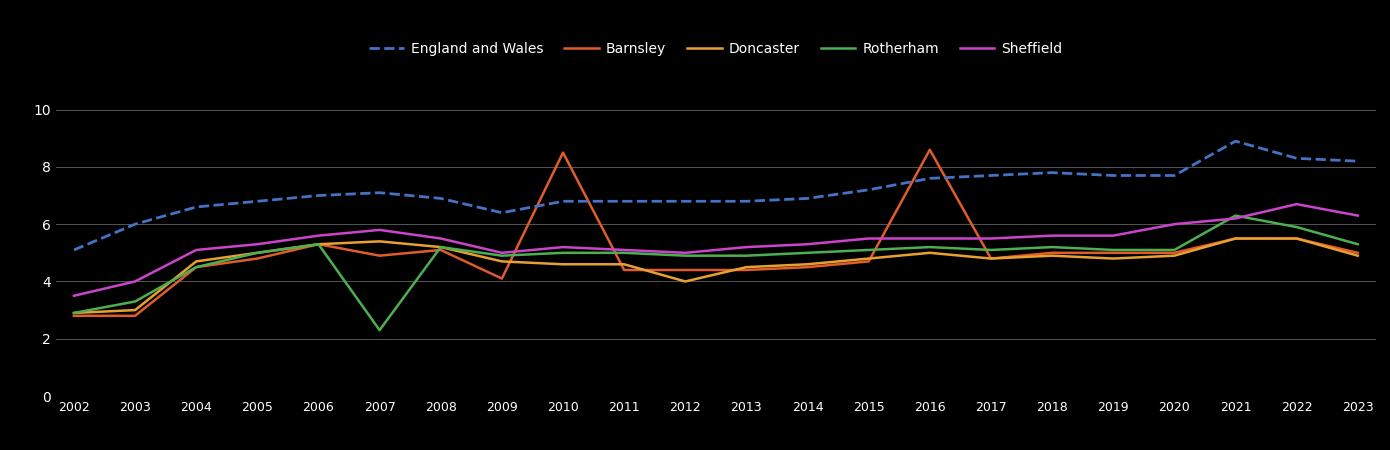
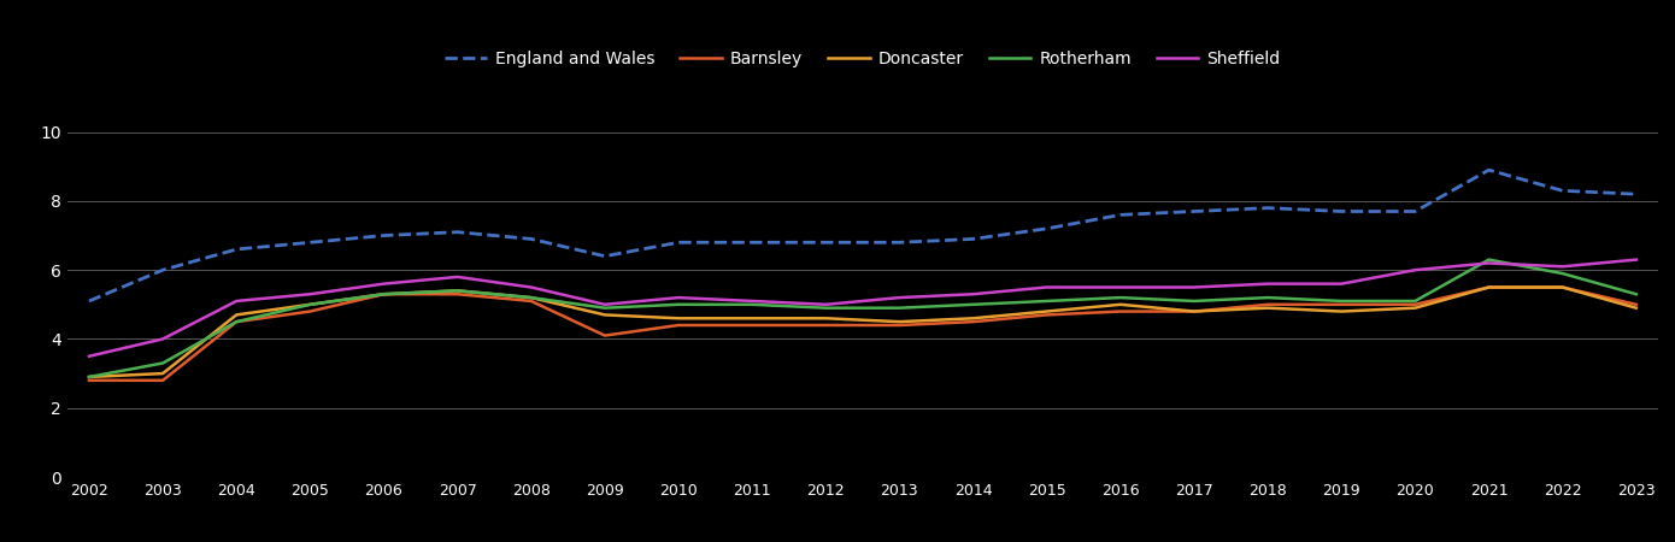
Barnsley/2007: 4.9 -> 5.3
Rotherham/2007: 2.3 -> 5.4
Barnsley/2010: 8.5 -> 4.4
Doncaster/2012: 4.0 -> 4.6
Barnsley/2016: 8.6 -> 4.8
Sheffield/2022: 6.7 -> 6.1
